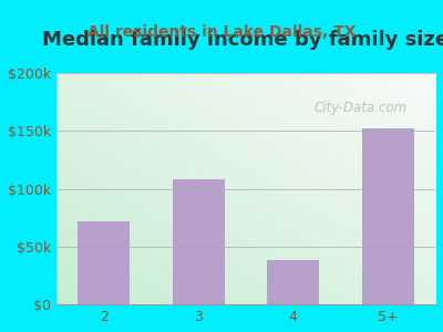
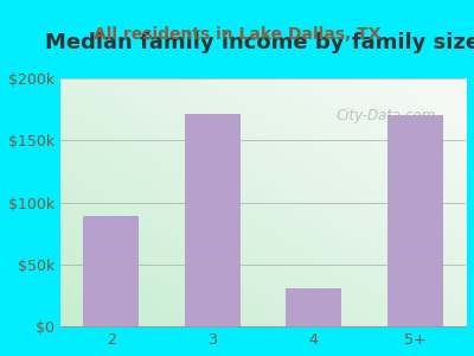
2: $72k -> $89k
3: $108k -> $171k
4: $38k -> $31k
5+: $152k -> $170k
